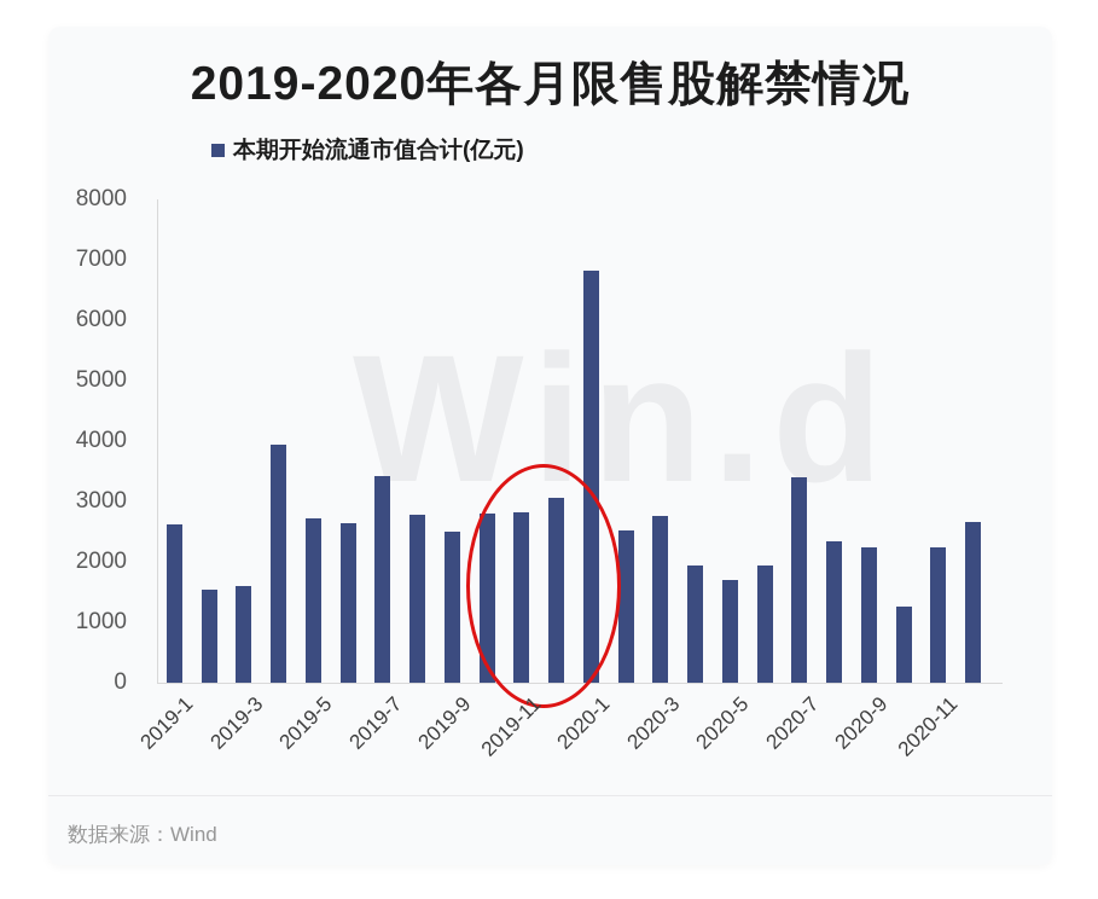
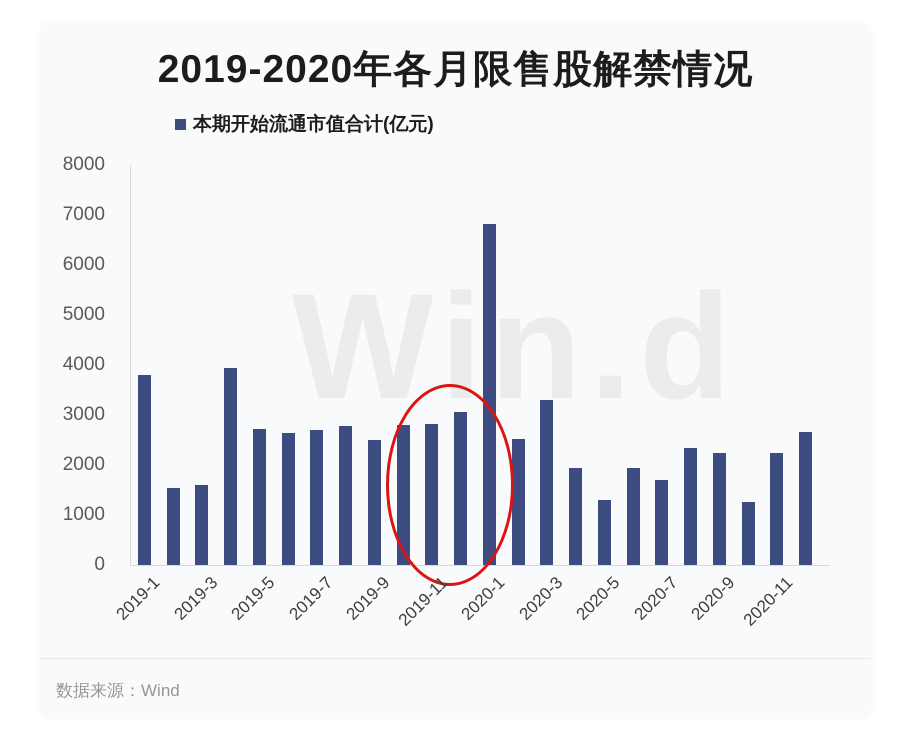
2019-1: 2600 -> 3800
2019-7: 3400 -> 2700
2020-3: 2800 -> 3300
2020-5: 1700 -> 1300
2020-7: 3400 -> 1700
